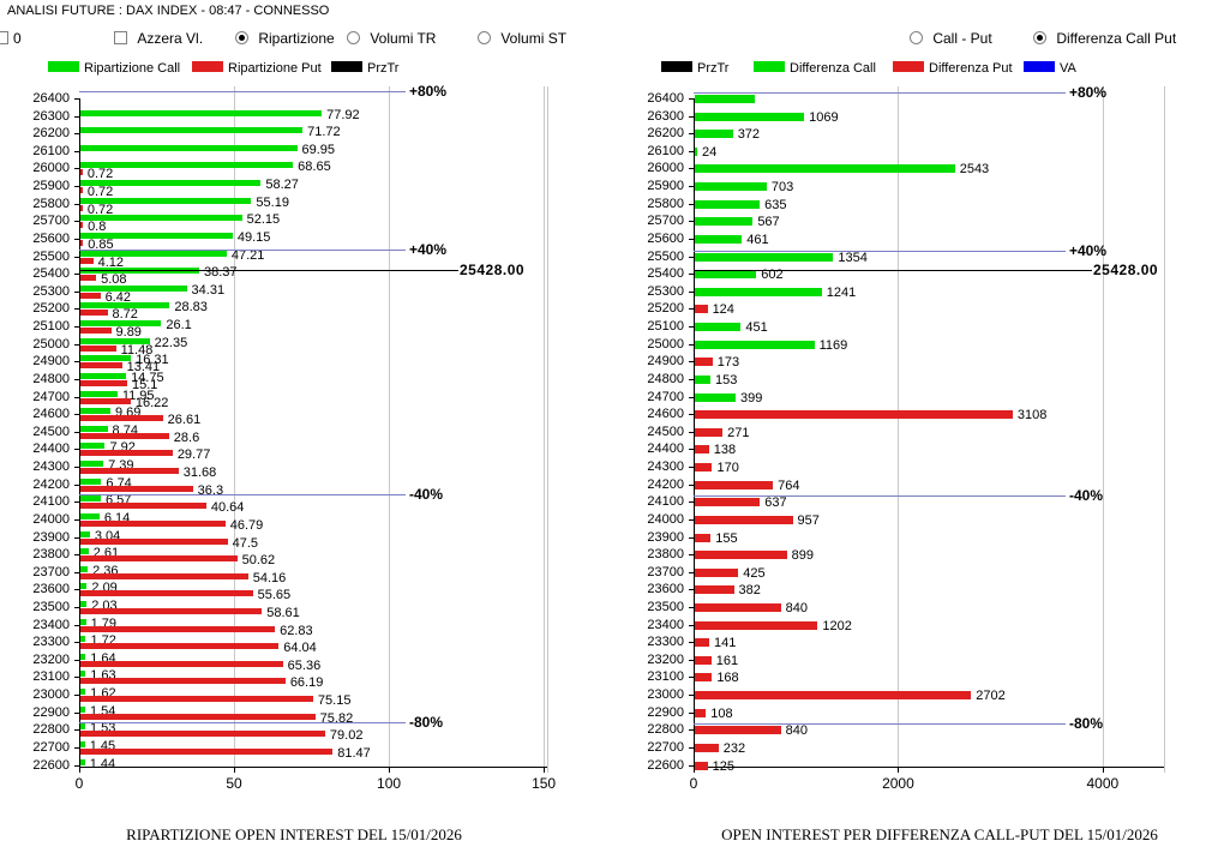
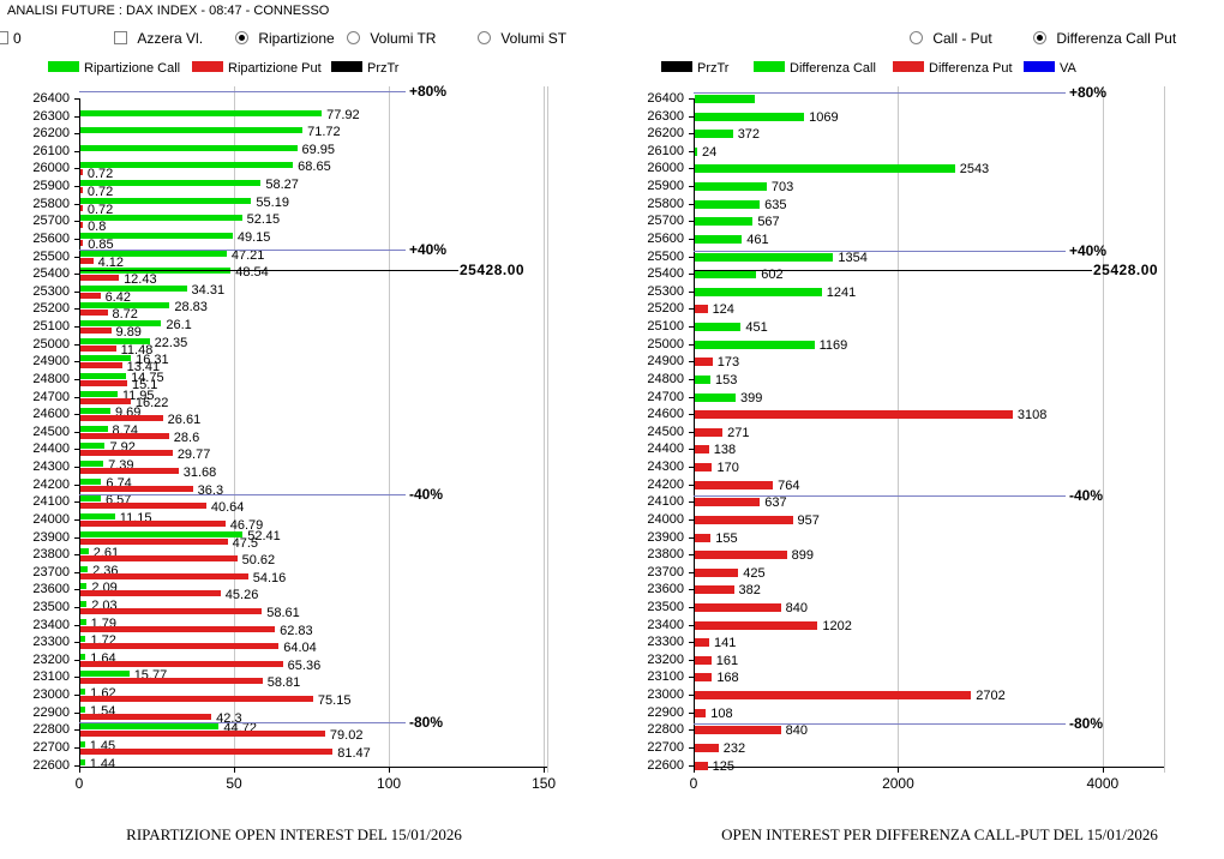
RIPARTIZIONE OPEN INTEREST DEL 15/01/2026/Ripartizione Call/25400: 38.37 -> 48.54
RIPARTIZIONE OPEN INTEREST DEL 15/01/2026/Ripartizione Put/25400: 5.08 -> 12.43
RIPARTIZIONE OPEN INTEREST DEL 15/01/2026/Ripartizione Call/24000: 6.14 -> 11.15
RIPARTIZIONE OPEN INTEREST DEL 15/01/2026/Ripartizione Call/23900: 3.04 -> 52.41
RIPARTIZIONE OPEN INTEREST DEL 15/01/2026/Ripartizione Put/23600: 55.65 -> 45.26
RIPARTIZIONE OPEN INTEREST DEL 15/01/2026/Ripartizione Call/23100: 1.63 -> 15.77
RIPARTIZIONE OPEN INTEREST DEL 15/01/2026/Ripartizione Put/23100: 66.19 -> 58.81
RIPARTIZIONE OPEN INTEREST DEL 15/01/2026/Ripartizione Put/22900: 75.82 -> 42.3
RIPARTIZIONE OPEN INTEREST DEL 15/01/2026/Ripartizione Call/22800: 1.53 -> 44.72
